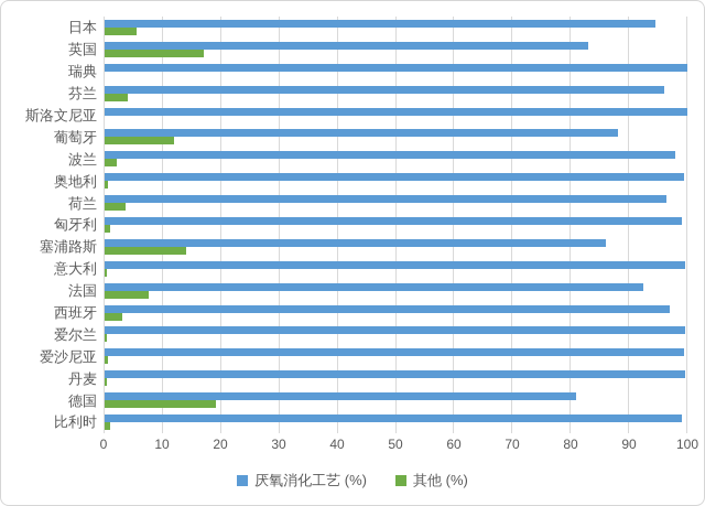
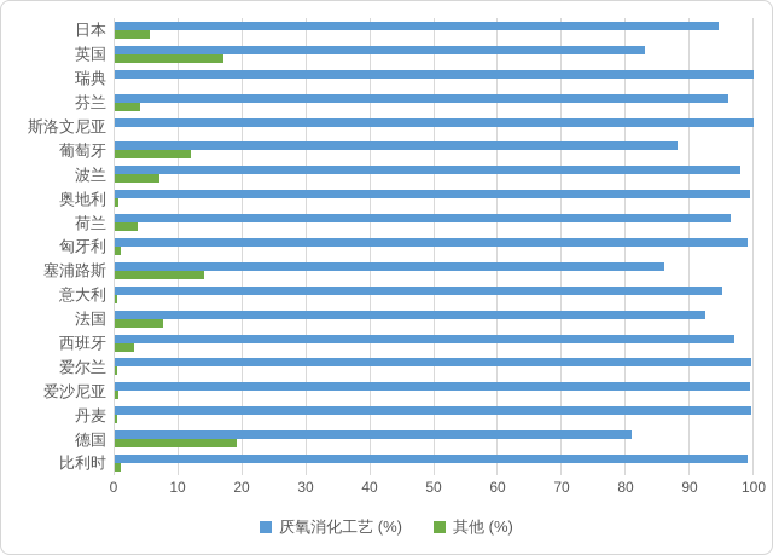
其他 (%)/波兰: 2 -> 7
厌氧消化工艺 (%)/意大利: 100 -> 95
